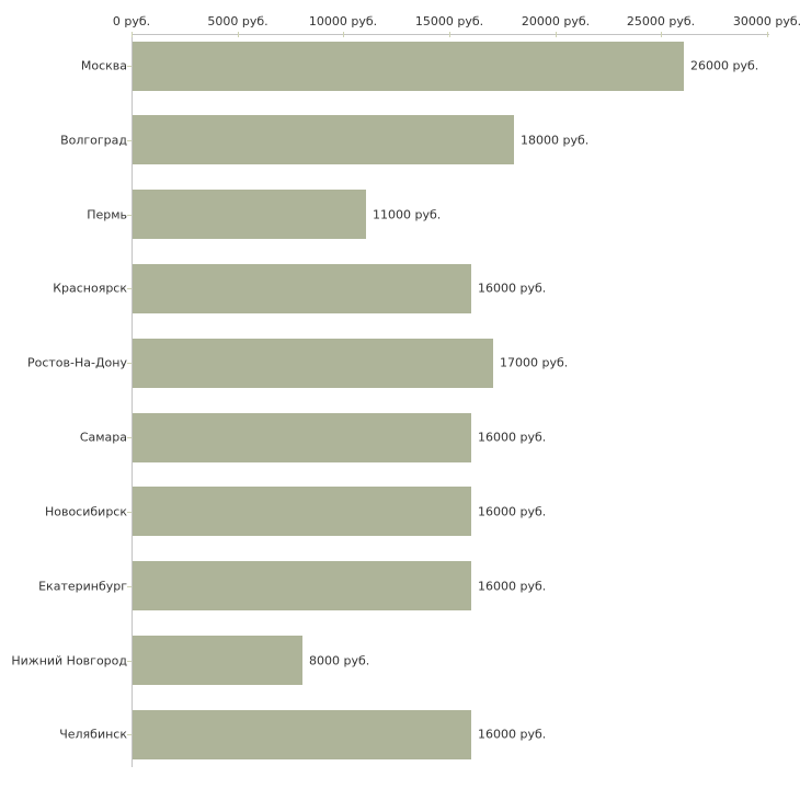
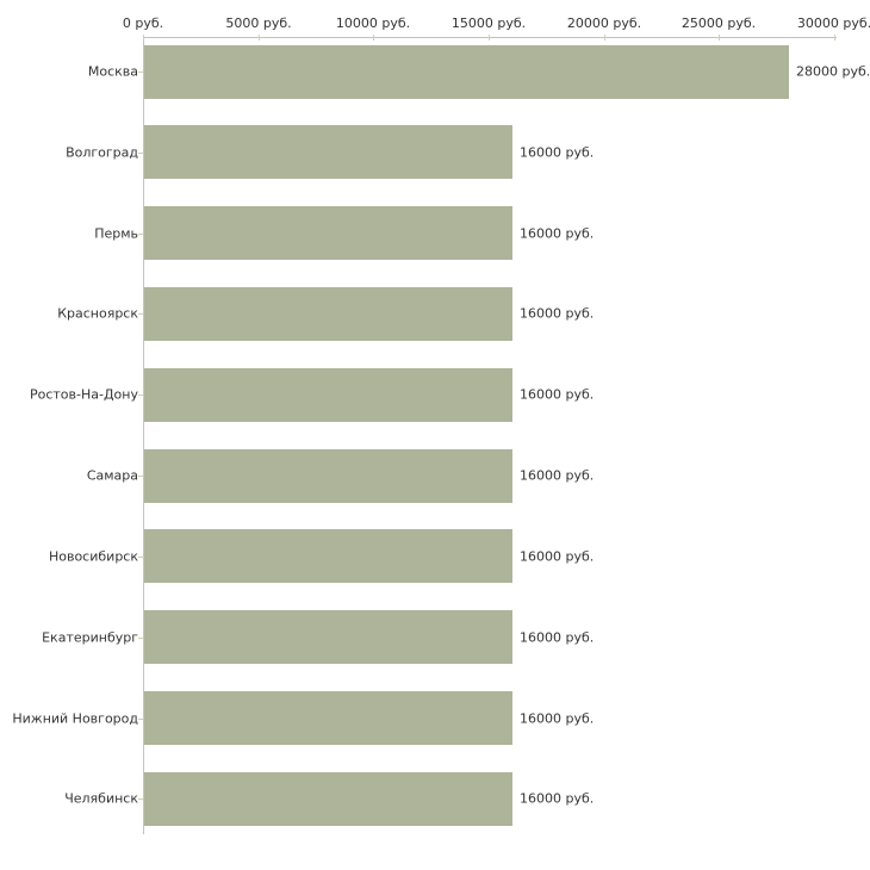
Москва: 26000 -> 28000
Волгоград: 18000 -> 16000
Пермь: 11000 -> 16000
Ростов-На-Дону: 17000 -> 16000
Нижний Новгород: 8000 -> 16000
